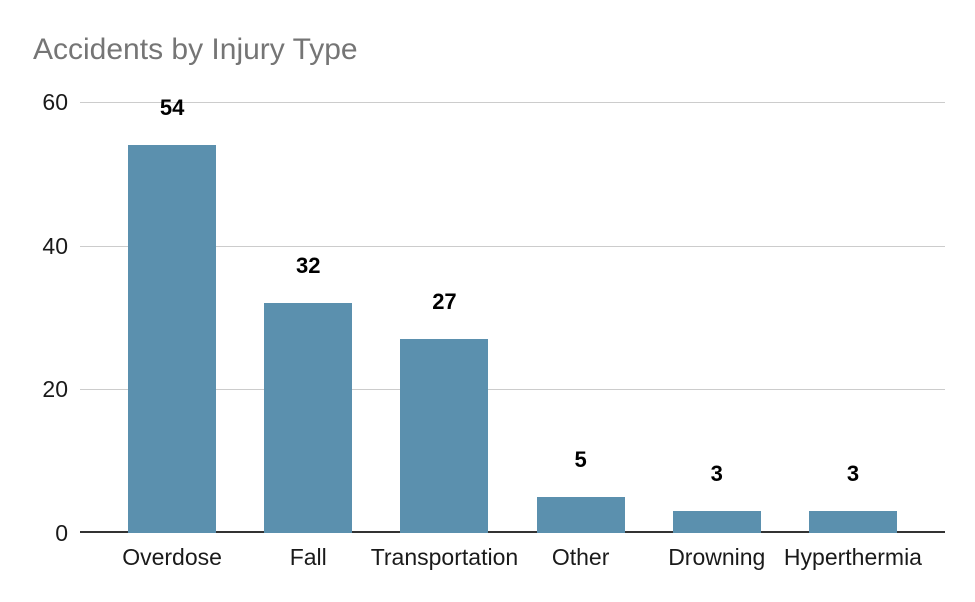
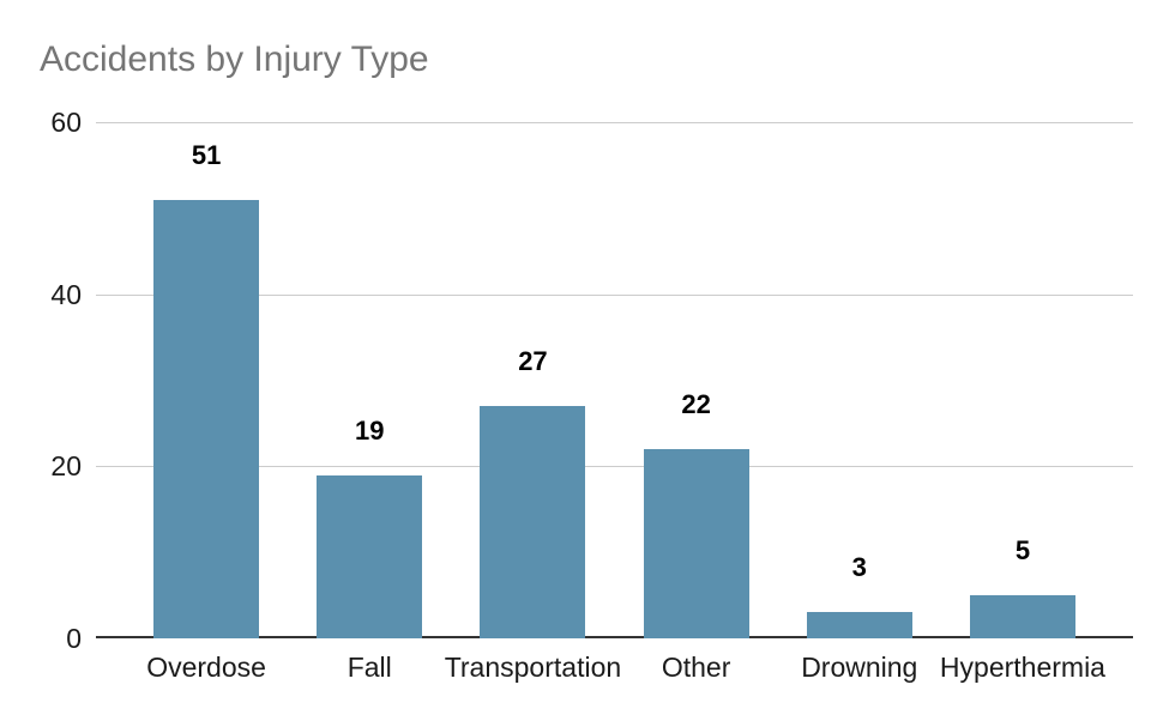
Overdose: 54 -> 51
Fall: 32 -> 19
Other: 5 -> 22
Hyperthermia: 3 -> 5
